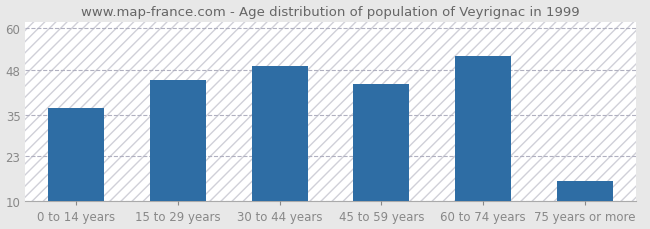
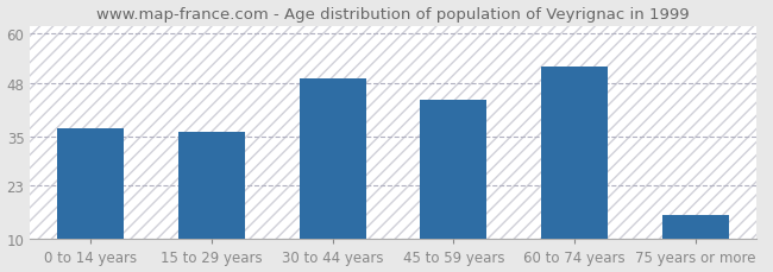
15 to 29 years: 45 -> 36
